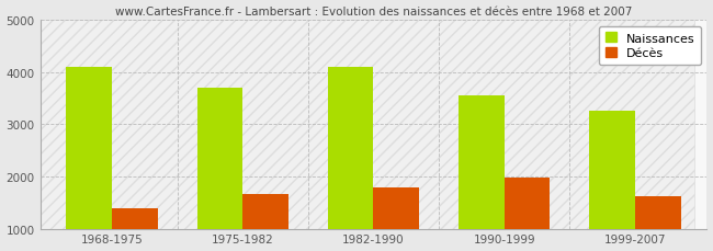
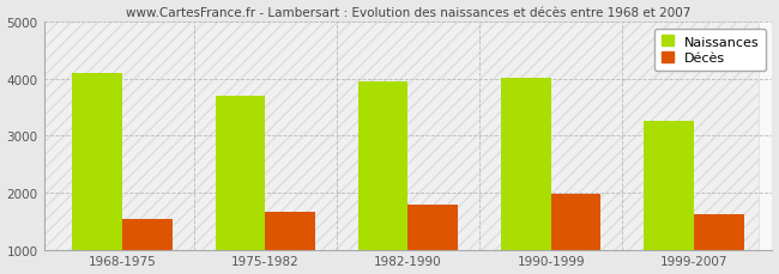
Décès/1968-1975: 1400 -> 1530
Naissances/1982-1990: 4100 -> 3950
Naissances/1990-1999: 3550 -> 4020
